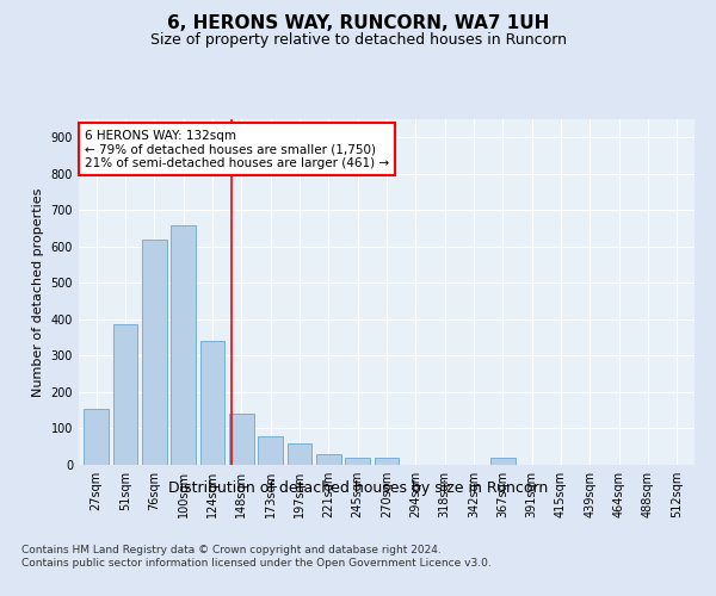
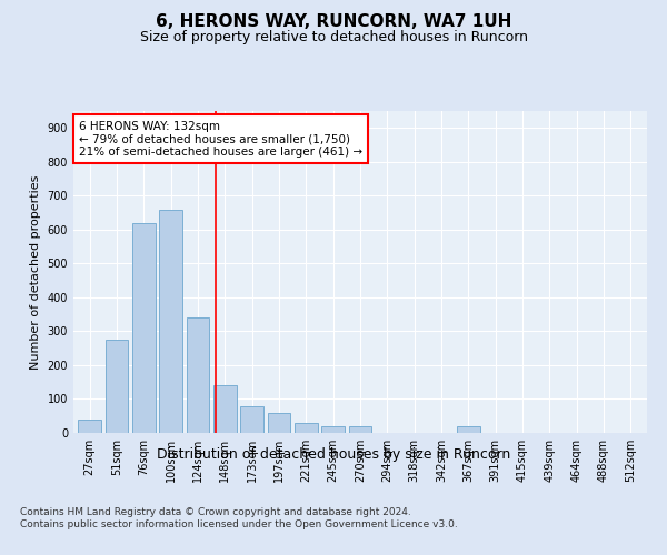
27sqm: 155 -> 40
51sqm: 385 -> 275
